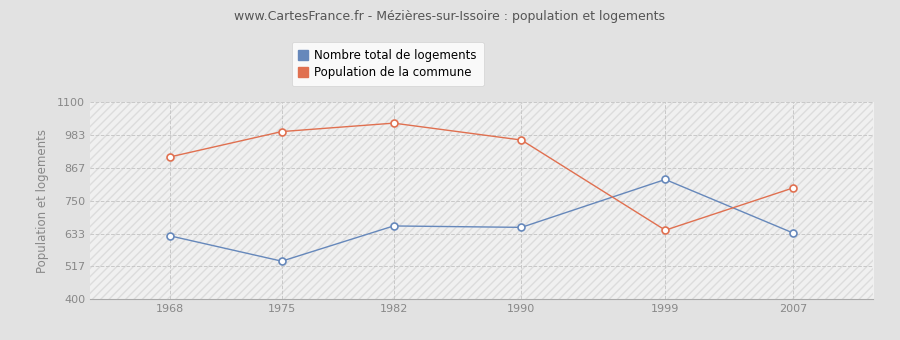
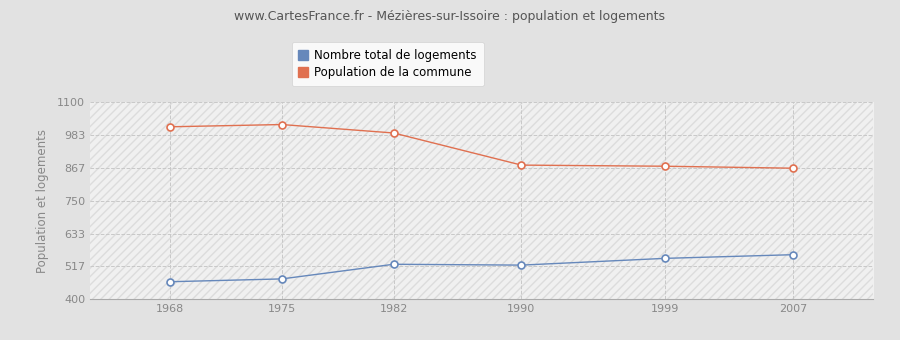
Nombre total de logements/1968: 625 -> 462
Population de la commune/1968: 905 -> 1012
Nombre total de logements/1975: 535 -> 472
Population de la commune/1975: 995 -> 1020
Nombre total de logements/1982: 660 -> 524
Population de la commune/1982: 1025 -> 990
Nombre total de logements/1990: 655 -> 521
Population de la commune/1990: 965 -> 876
Nombre total de logements/1999: 825 -> 545
Population de la commune/1999: 645 -> 872
Nombre total de logements/2007: 635 -> 558
Population de la commune/2007: 795 -> 865
